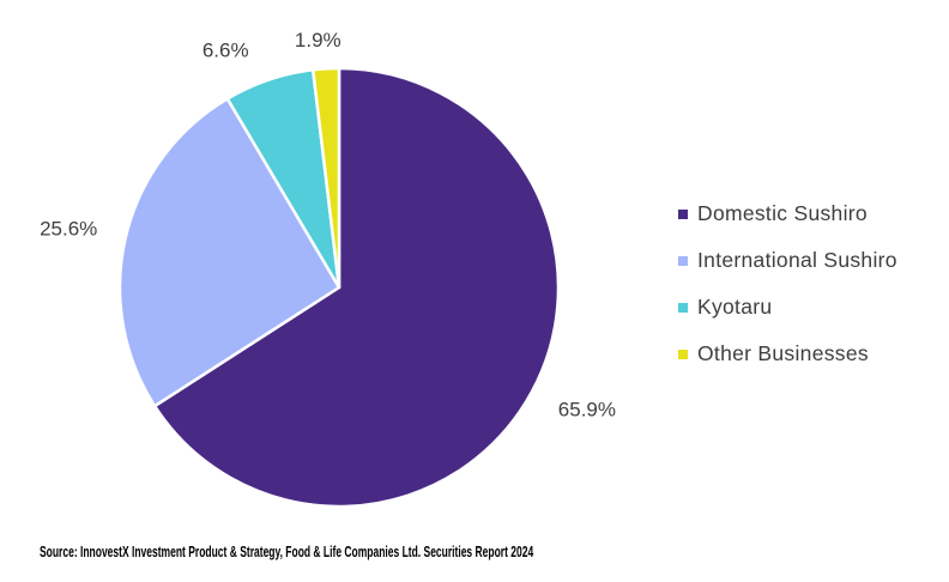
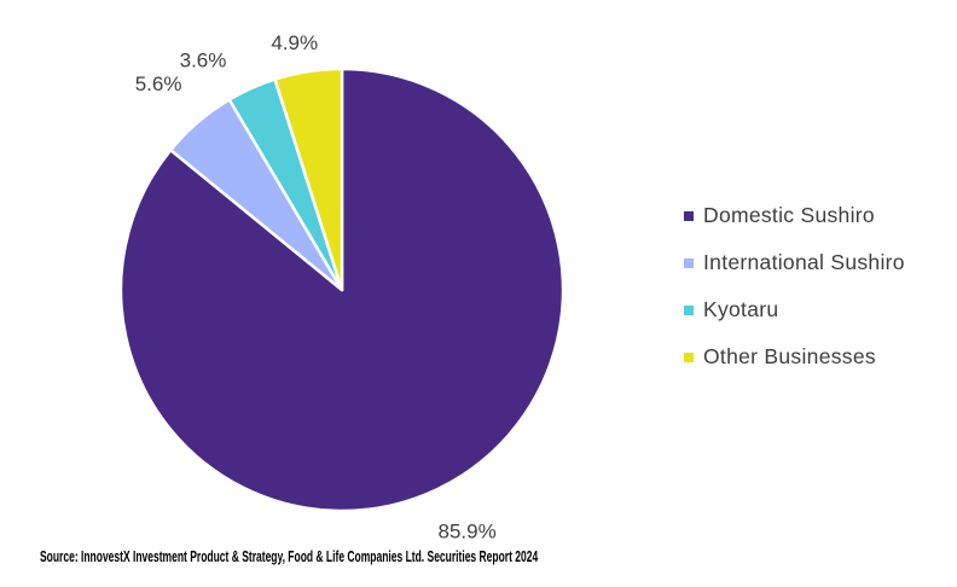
Domestic Sushiro: 65.9% -> 85.9%
International Sushiro: 25.6% -> 5.6%
Kyotaru: 6.6% -> 3.6%
Other Businesses: 1.9% -> 4.9%
